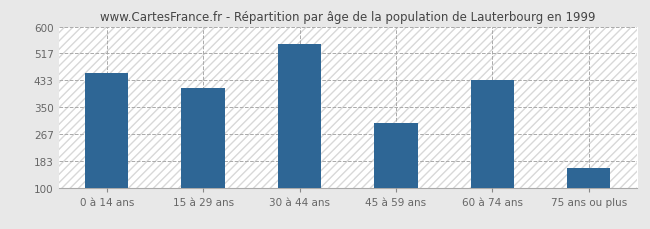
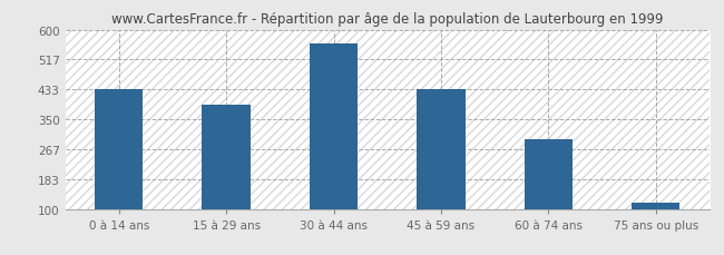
0 à 14 ans: 455 -> 433
15 à 29 ans: 410 -> 390
30 à 44 ans: 545 -> 563
45 à 59 ans: 300 -> 435
60 à 74 ans: 435 -> 295
75 ans ou plus: 160 -> 118
